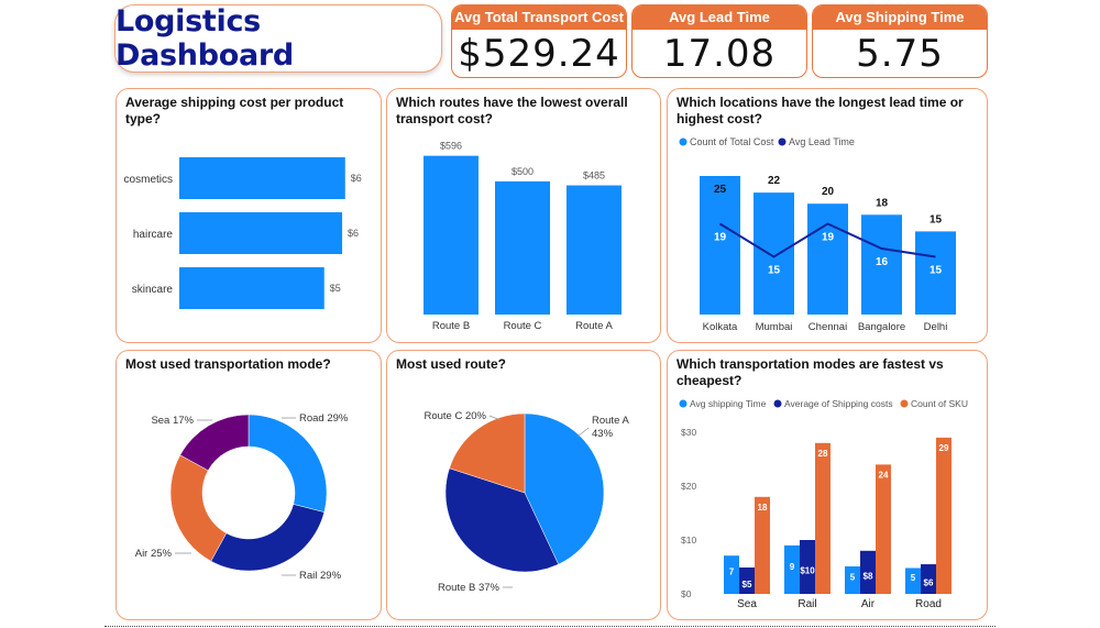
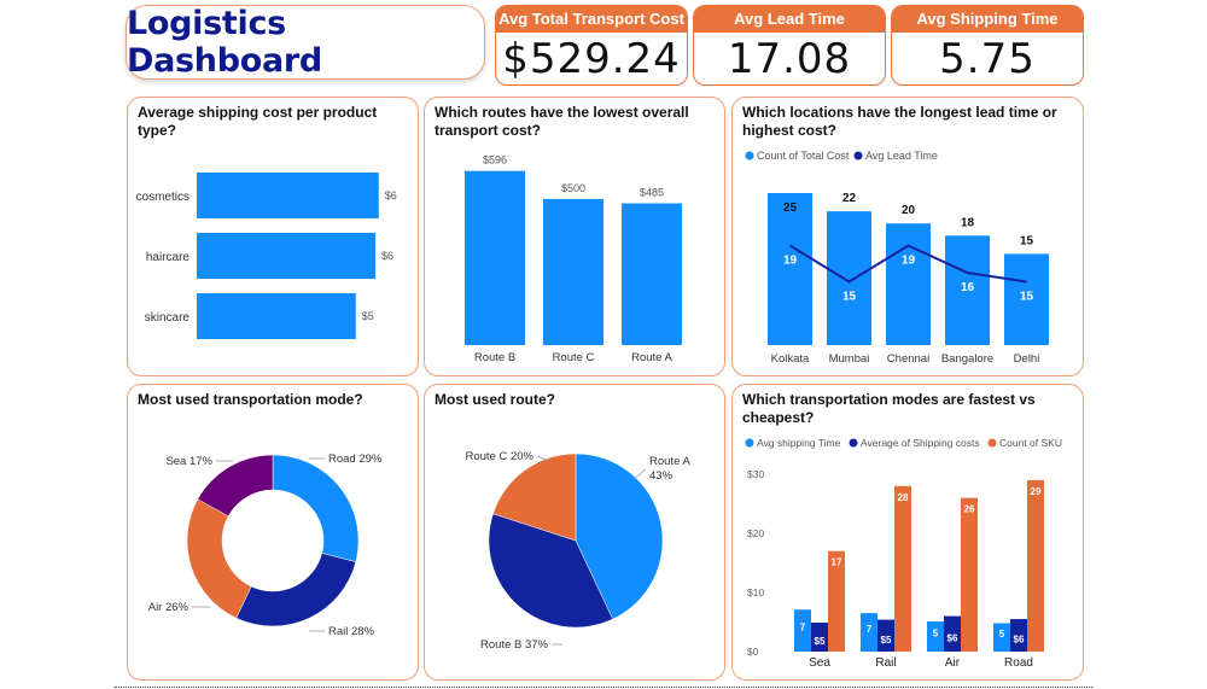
Most used transportation mode?/Rail: 29% -> 28%
Most used transportation mode?/Air: 25% -> 26%
Which transportation modes are fastest vs cheapest?/Count of SKU/Sea: 18 -> 17
Which transportation modes are fastest vs cheapest?/Avg shipping Time/Rail: 9 -> 7
Which transportation modes are fastest vs cheapest?/Average of Shipping costs/Rail: $10 -> $5
Which transportation modes are fastest vs cheapest?/Average of Shipping costs/Air: $8 -> $6
Which transportation modes are fastest vs cheapest?/Count of SKU/Air: 24 -> 26
